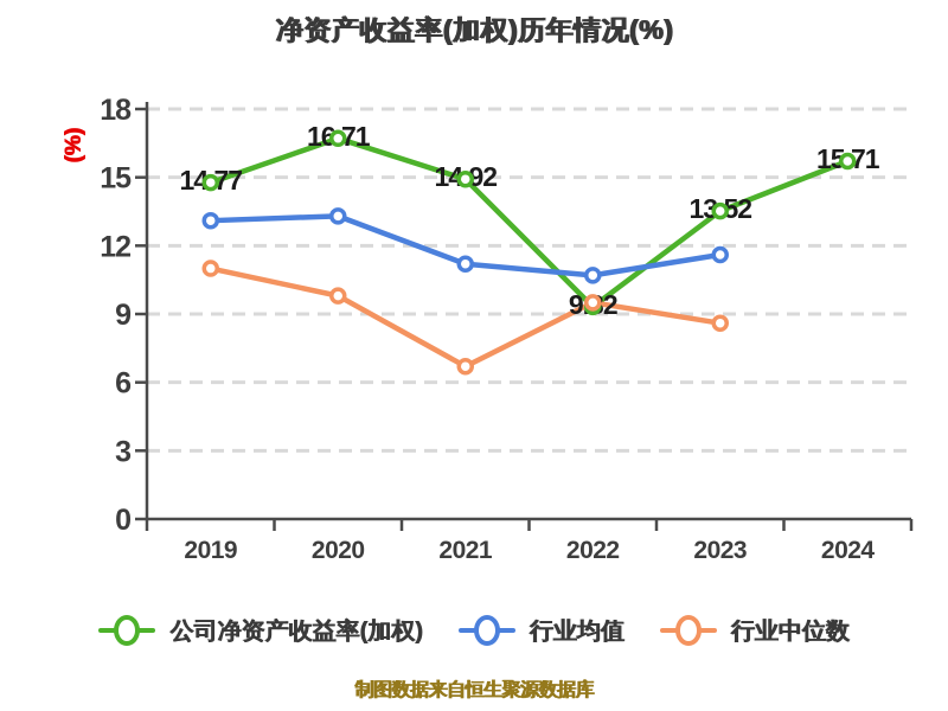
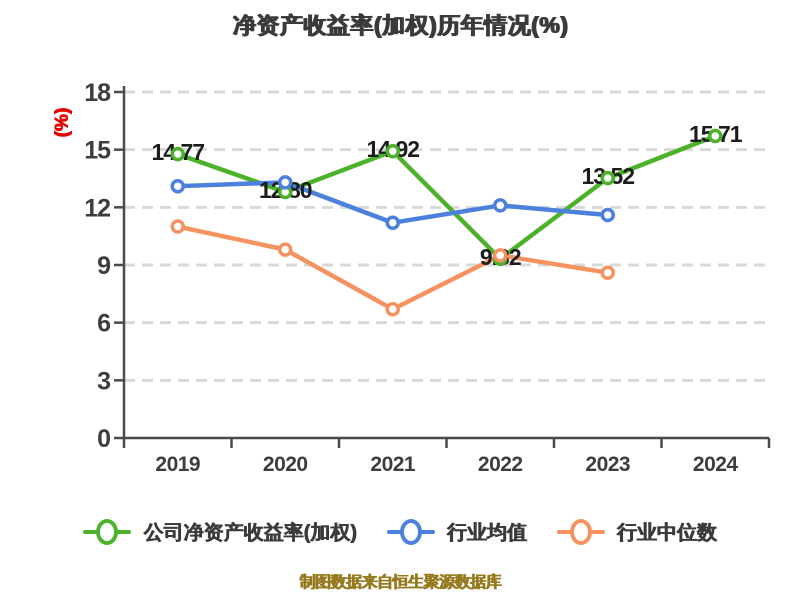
公司净资产收益率(加权)/2020: 16.71 -> 12.80
行业均值/2022: 10.7 -> 12.1
